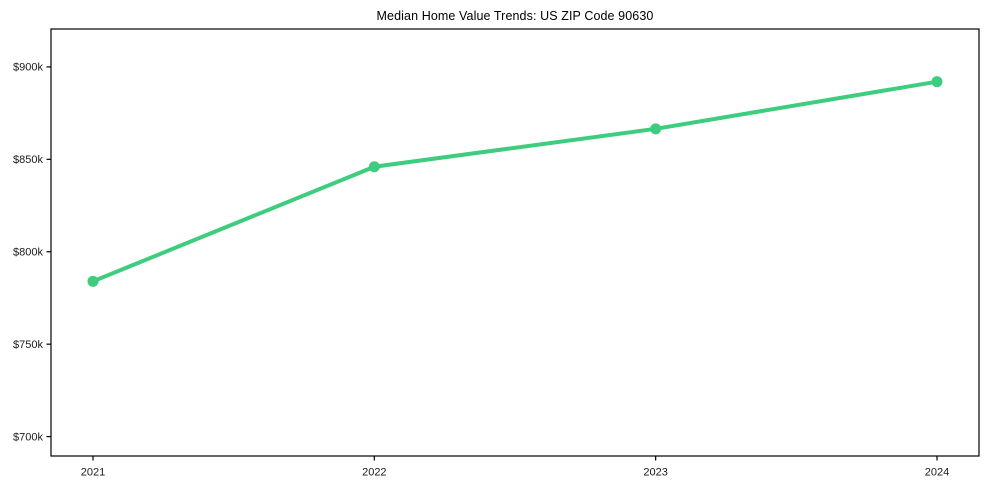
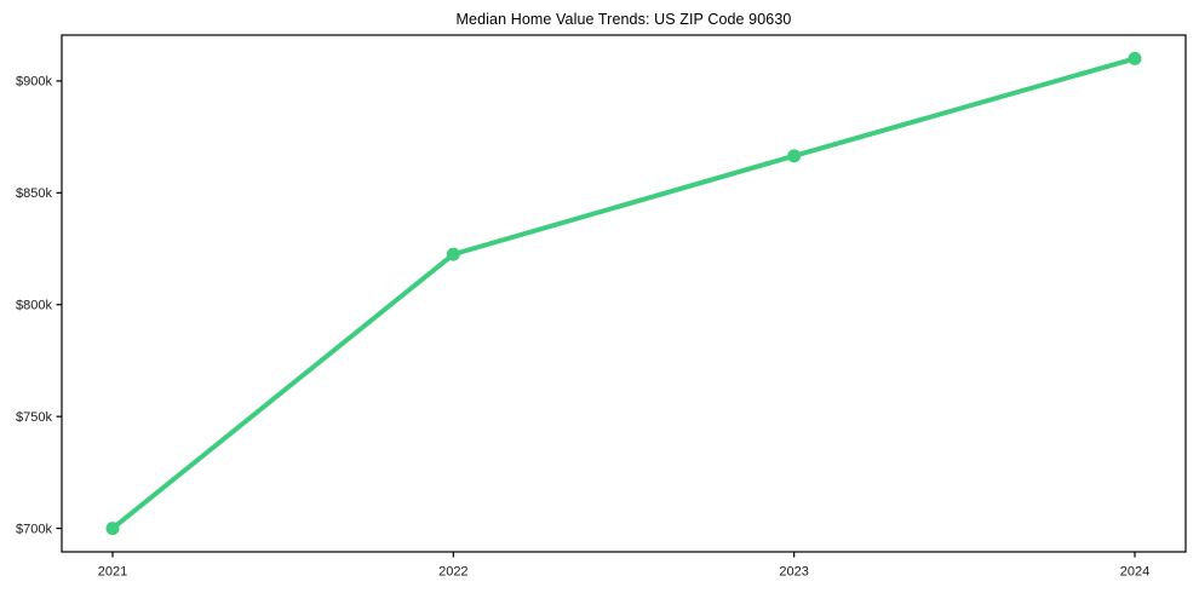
2021: $784k -> $700k
2022: $846k -> $822k
2024: $892k -> $910k
